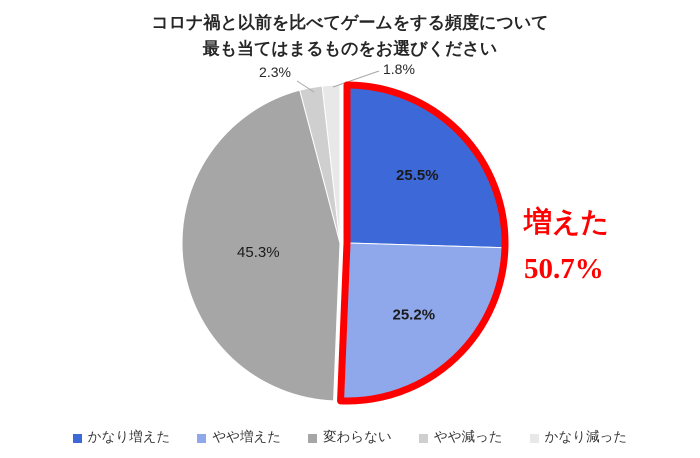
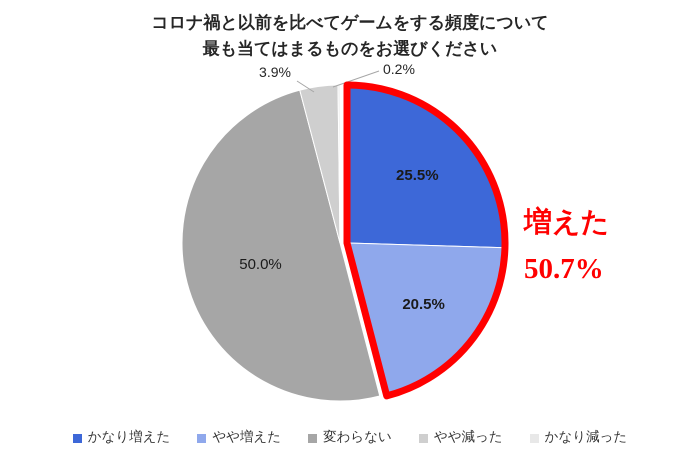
やや増えた: 25.2% -> 20.5%
変わらない: 45.3% -> 50.0%
やや減った: 2.3% -> 3.9%
かなり減った: 1.8% -> 0.2%
